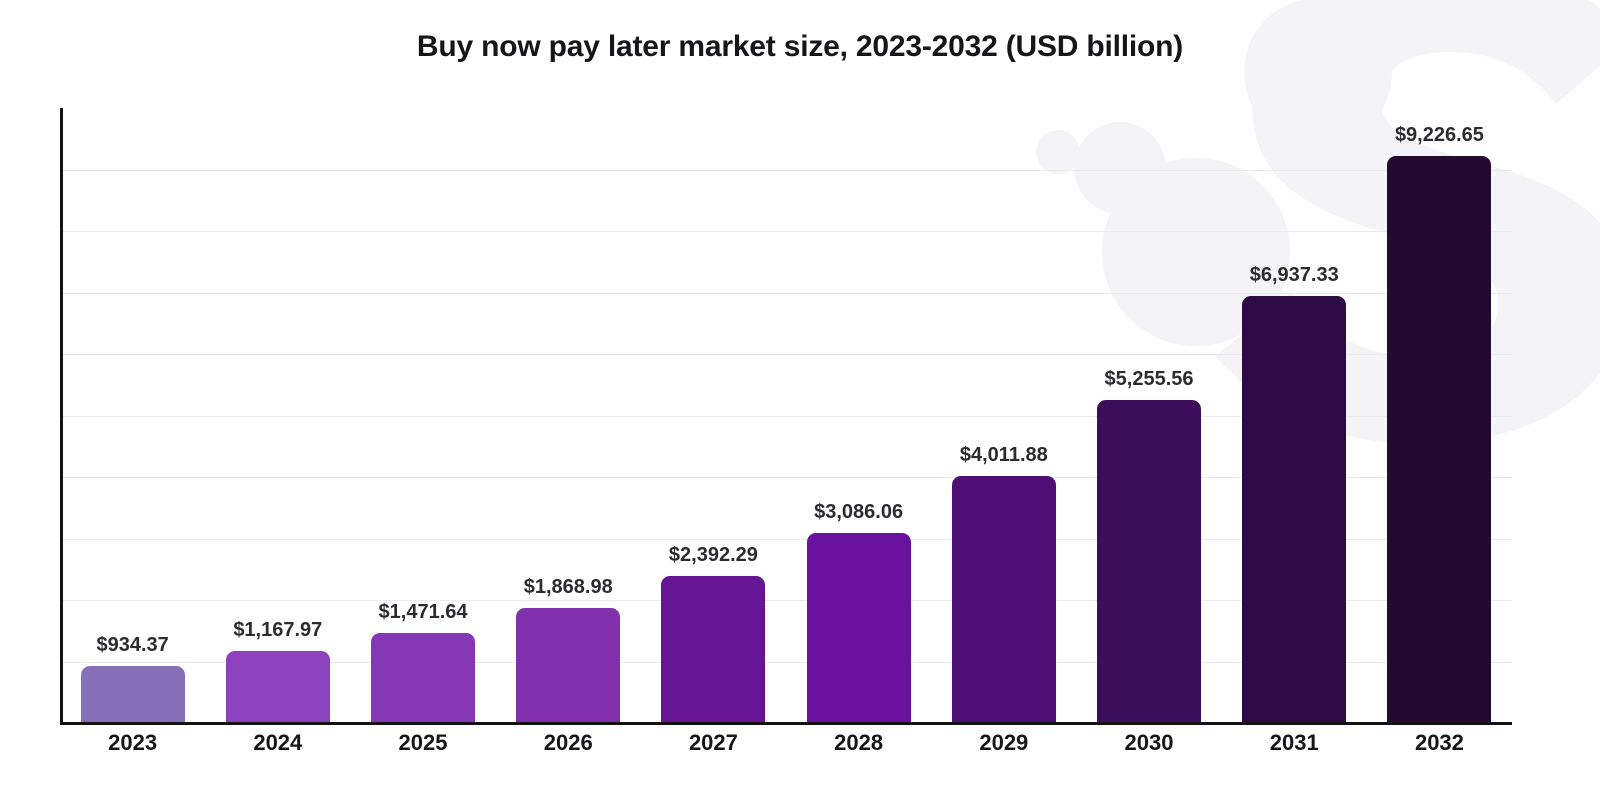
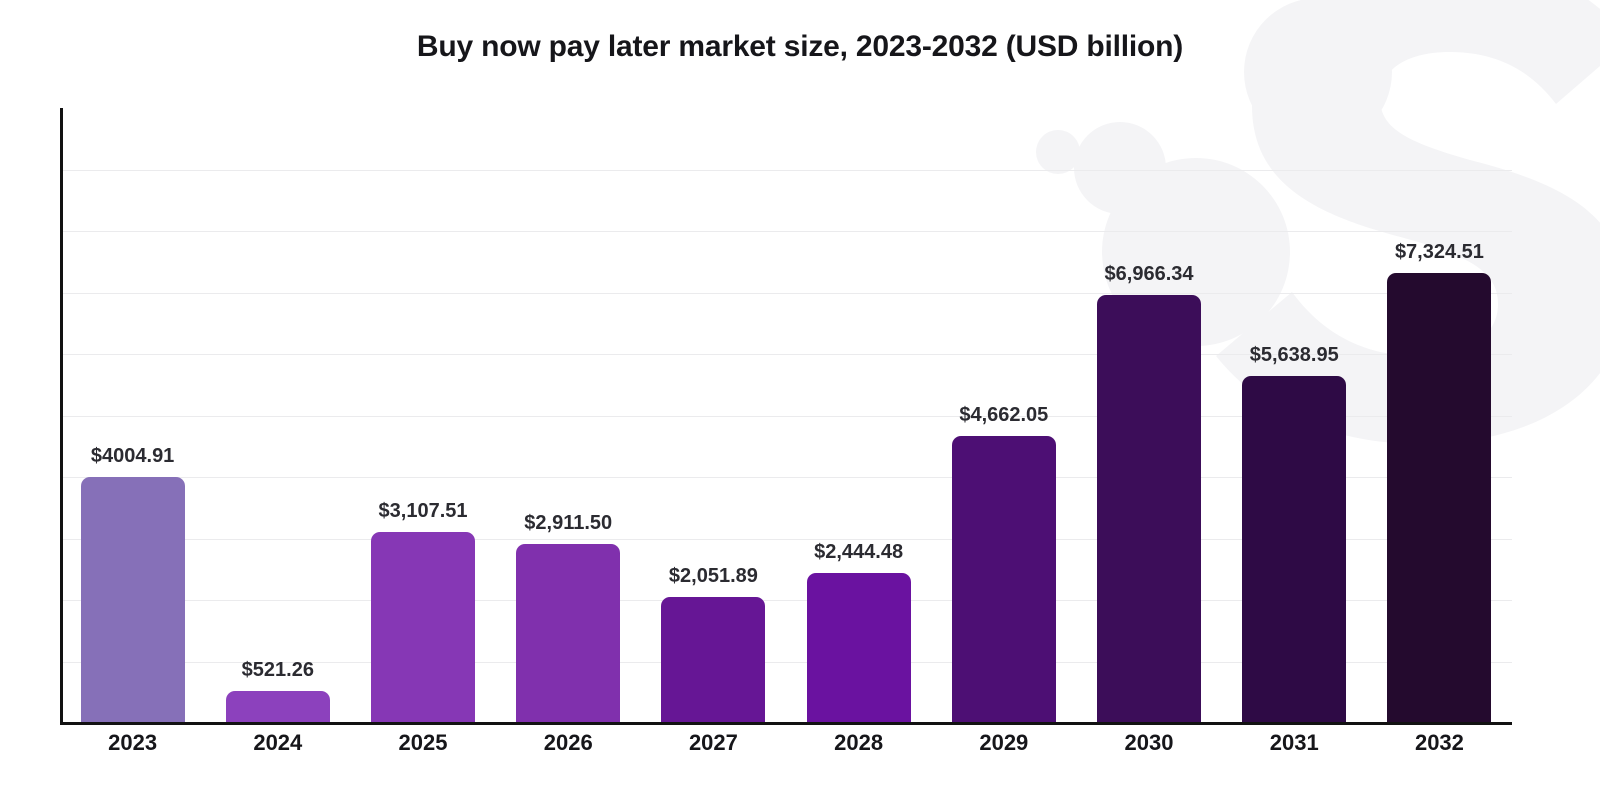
2023: $934.37 -> $4004.91
2024: $1,167.97 -> $521.26
2025: $1,471.64 -> $3,107.51
2026: $1,868.98 -> $2,911.50
2027: $2,392.29 -> $2,051.89
2028: $3,086.06 -> $2,444.48
2029: $4,011.88 -> $4,662.05
2030: $5,255.56 -> $6,966.34
2031: $6,937.33 -> $5,638.95
2032: $9,226.65 -> $7,324.51
